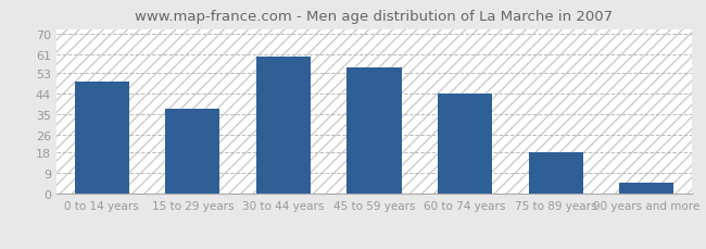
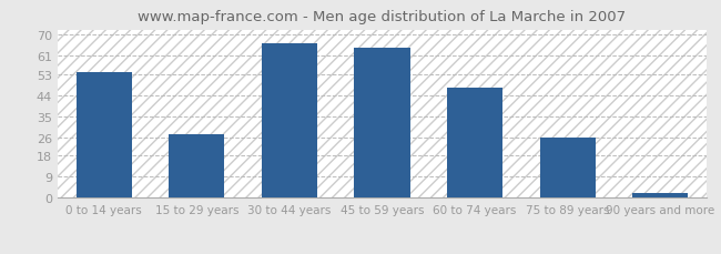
0 to 14 years: 49 -> 54
15 to 29 years: 37 -> 27
30 to 44 years: 60 -> 66
45 to 59 years: 55 -> 64
60 to 74 years: 44 -> 47
75 to 89 years: 18 -> 26
90 years and more: 5 -> 2
